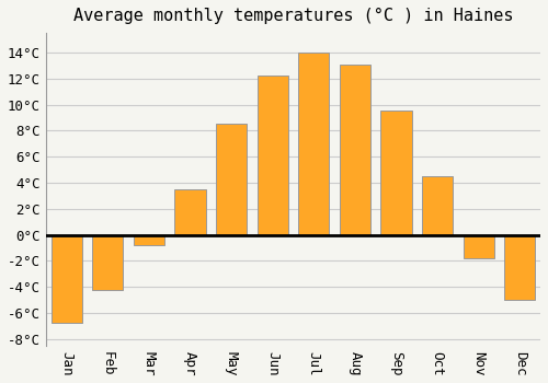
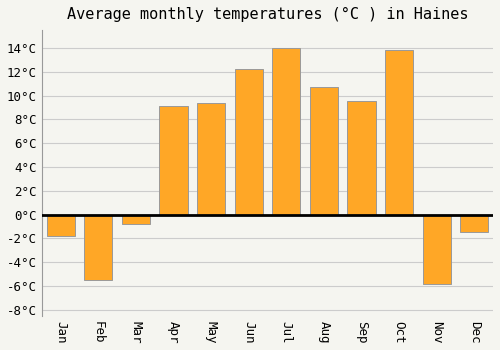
Jan: -6.8°C -> -1.8°C
Feb: -4.2°C -> -5.5°C
Apr: 3.5°C -> 9.1°C
May: 8.5°C -> 9.4°C
Aug: 13.1°C -> 10.7°C
Oct: 4.5°C -> 13.8°C
Nov: -1.8°C -> -5.8°C
Dec: -5.0°C -> -1.5°C
